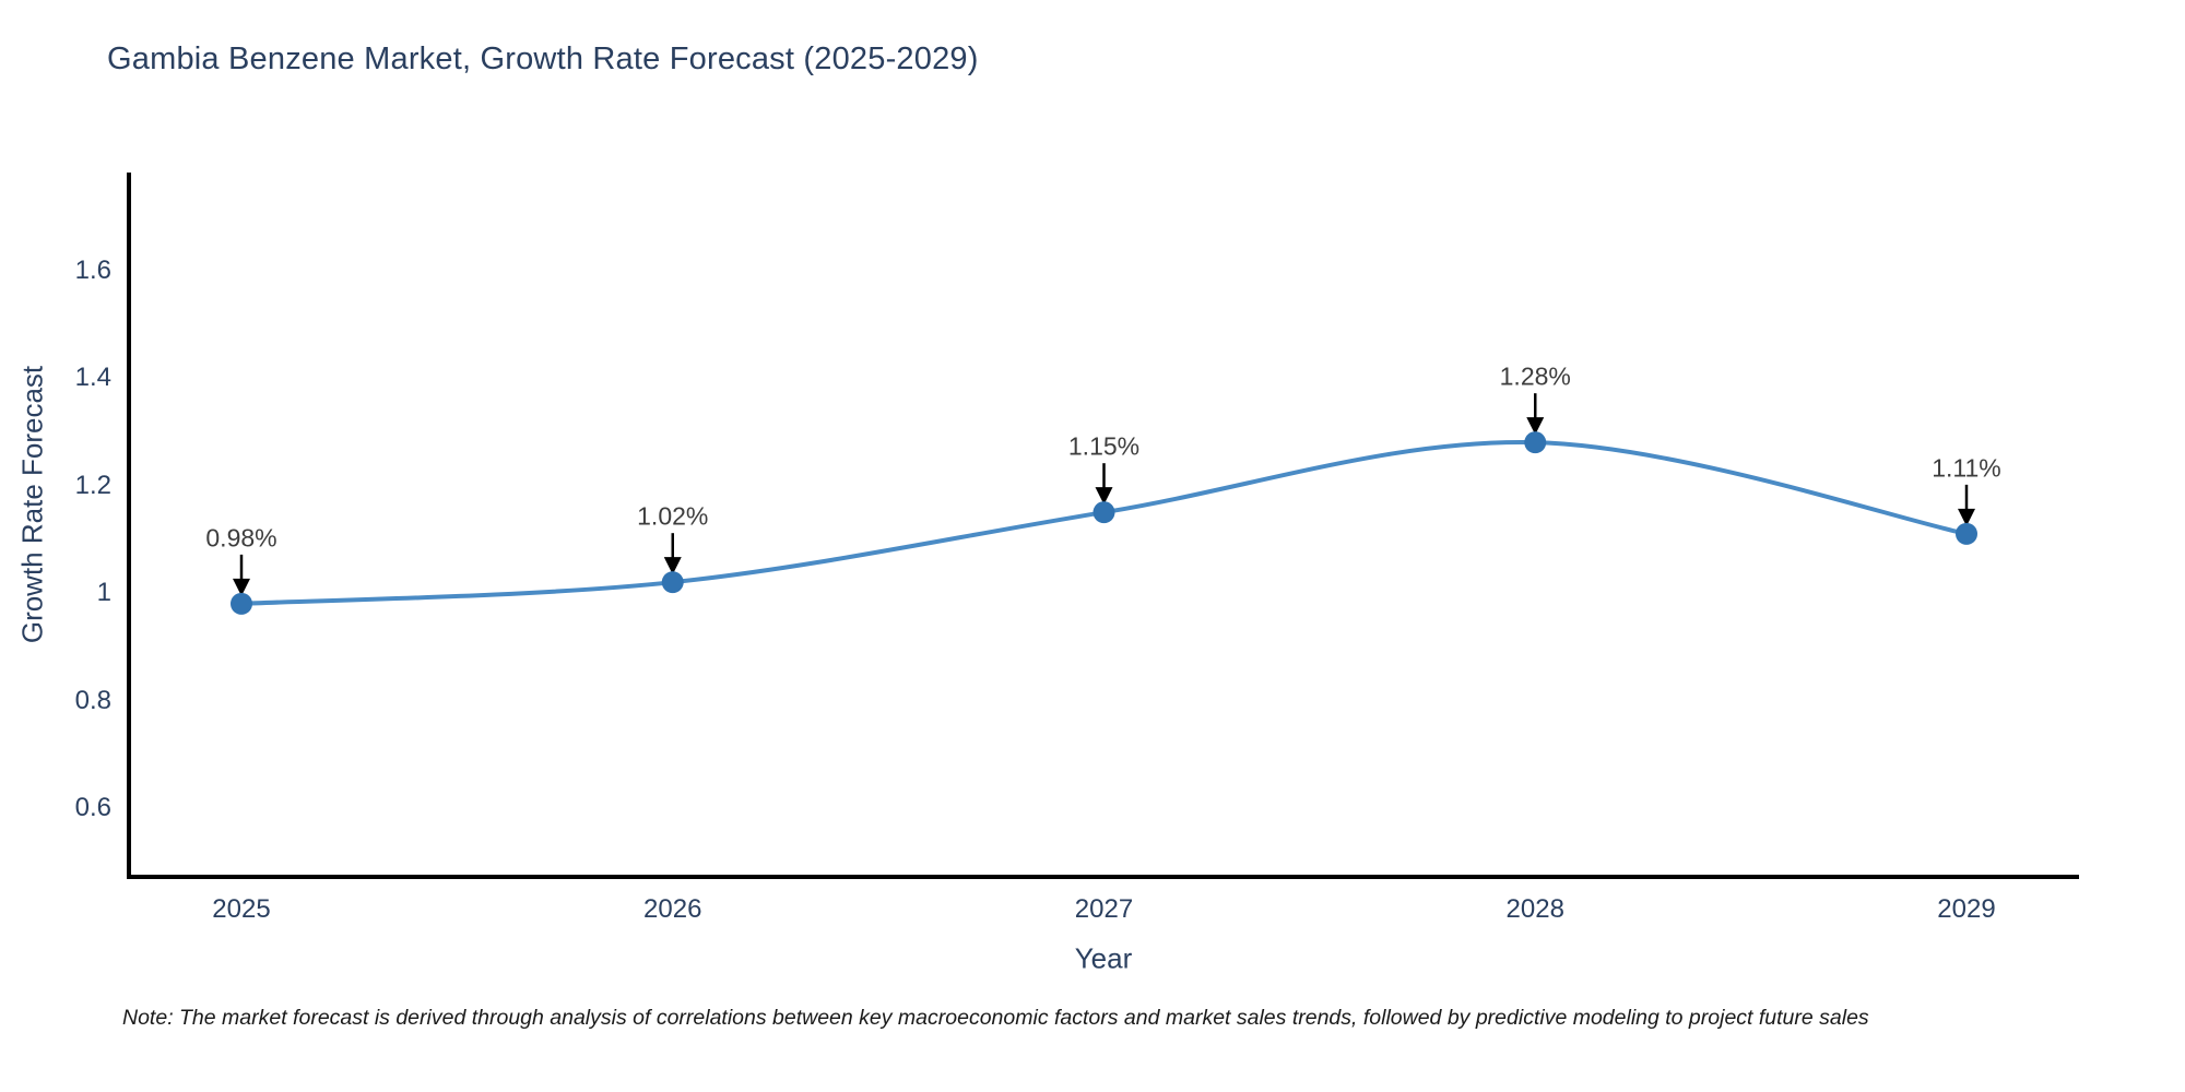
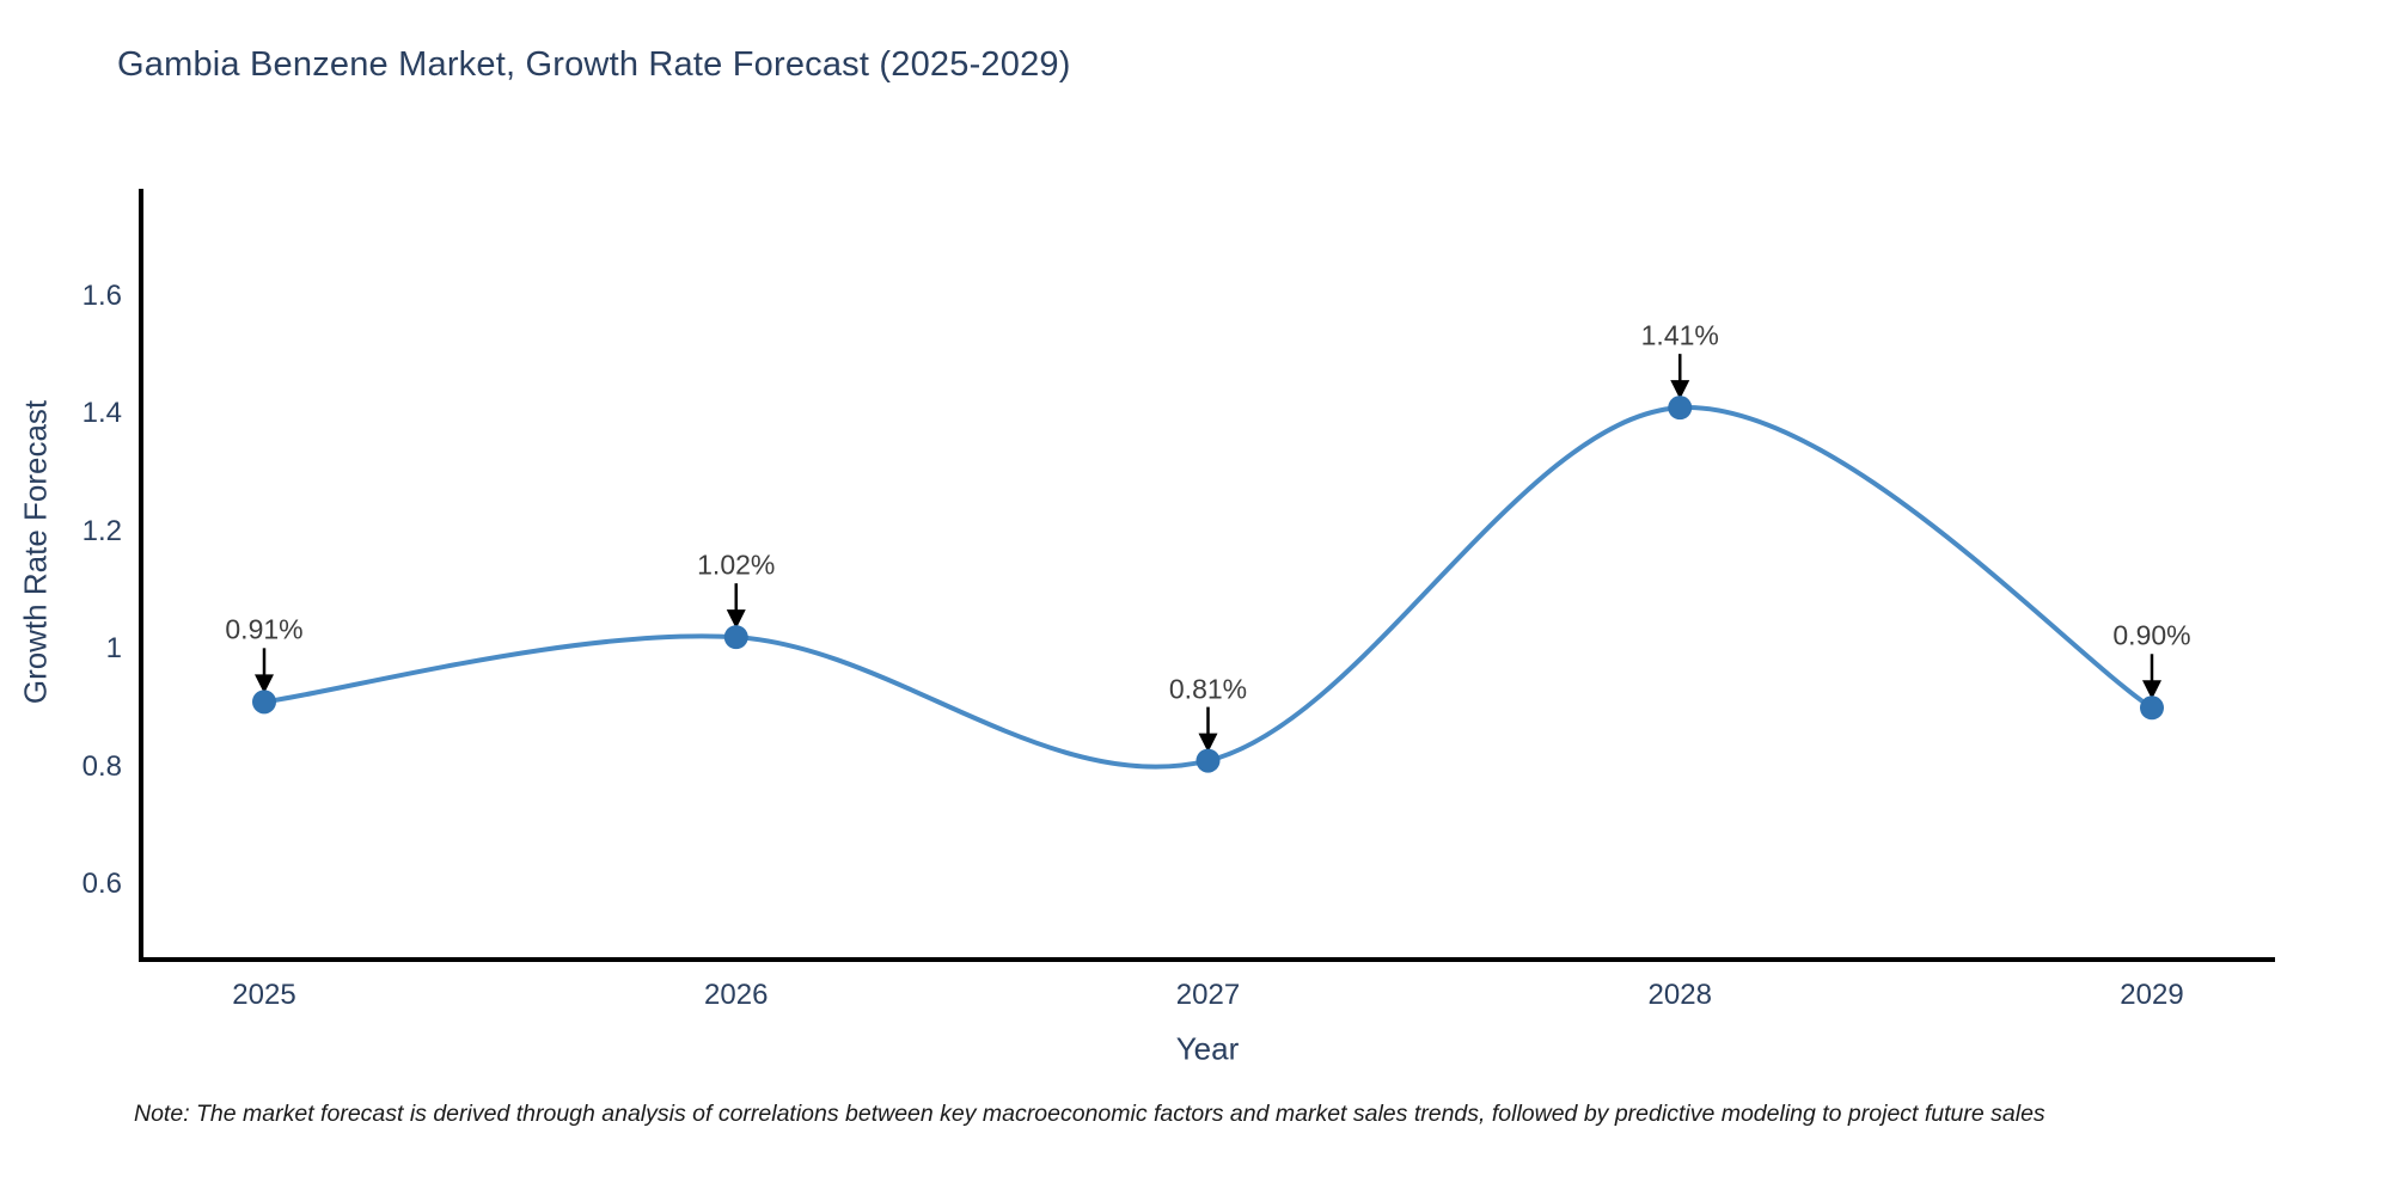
2025: 0.98% -> 0.91%
2027: 1.15% -> 0.81%
2028: 1.28% -> 1.41%
2029: 1.11% -> 0.90%
